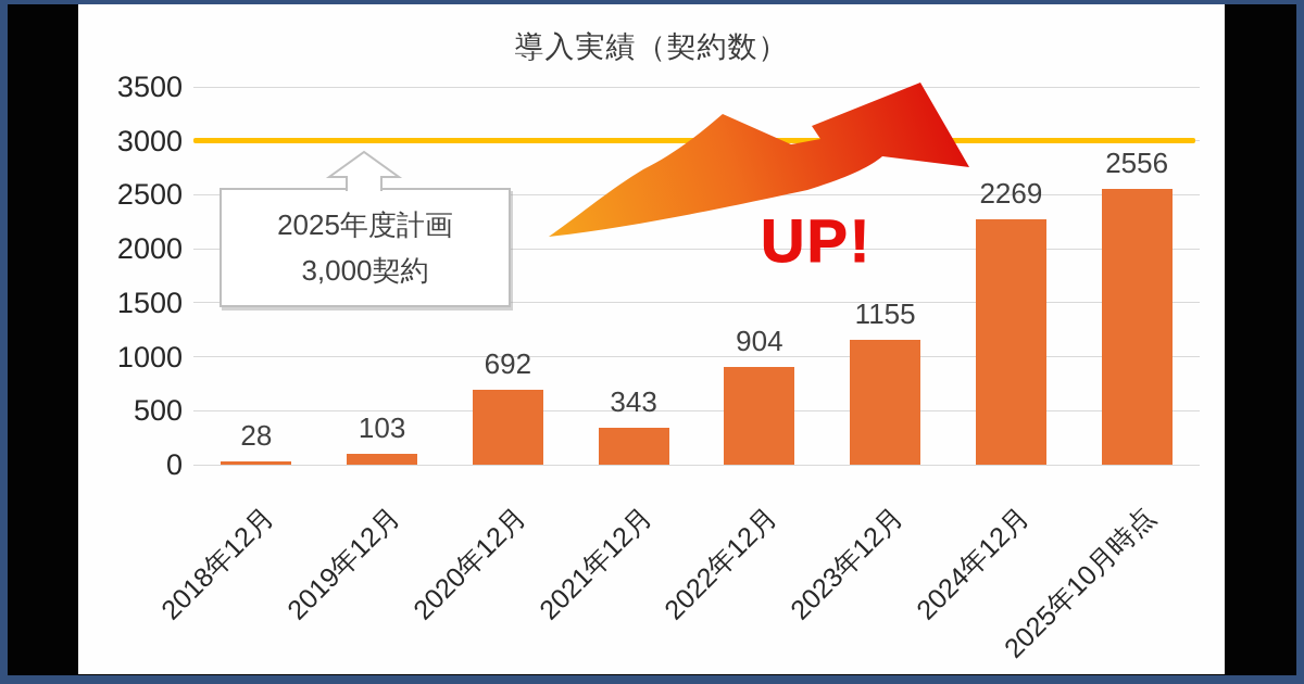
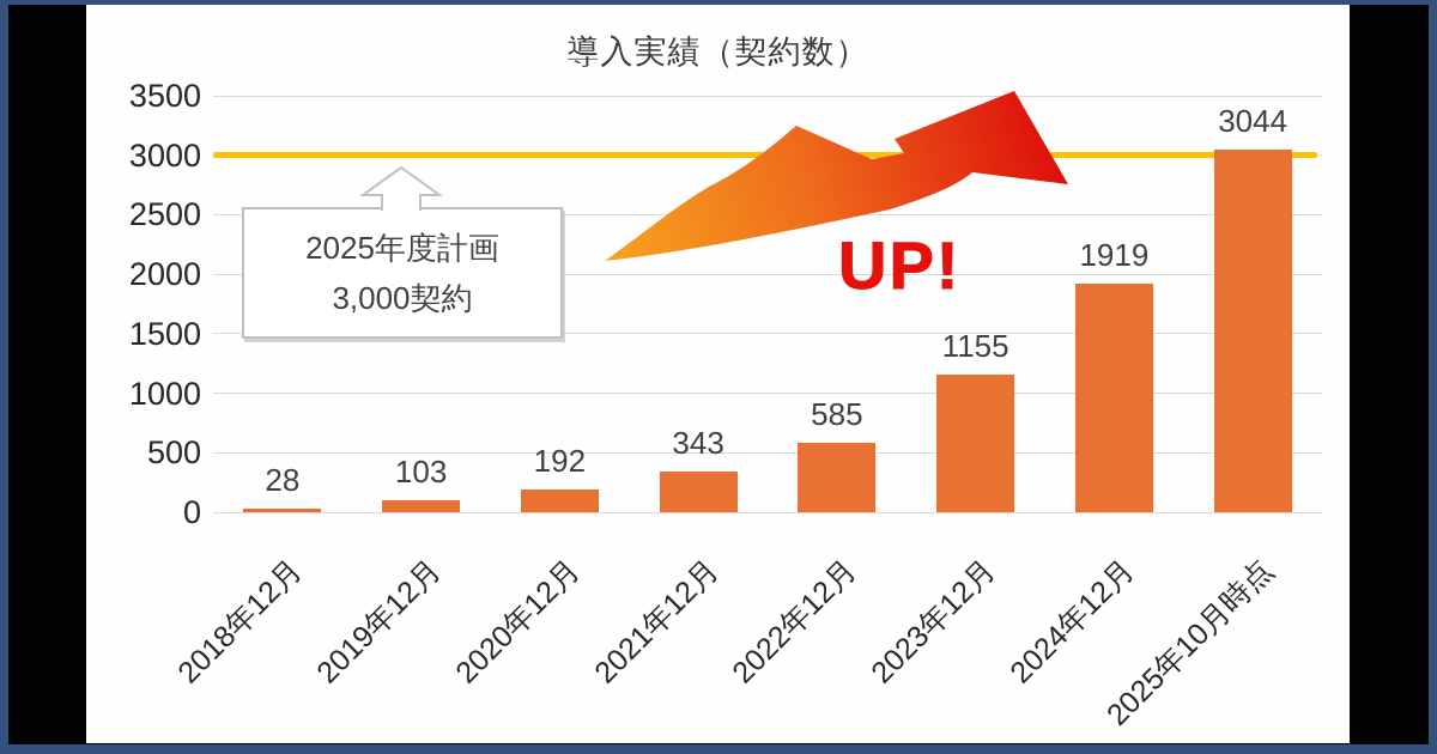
2020年12月: 692 -> 192
2022年12月: 904 -> 585
2024年12月: 2269 -> 1919
2025年10月時点: 2556 -> 3044
